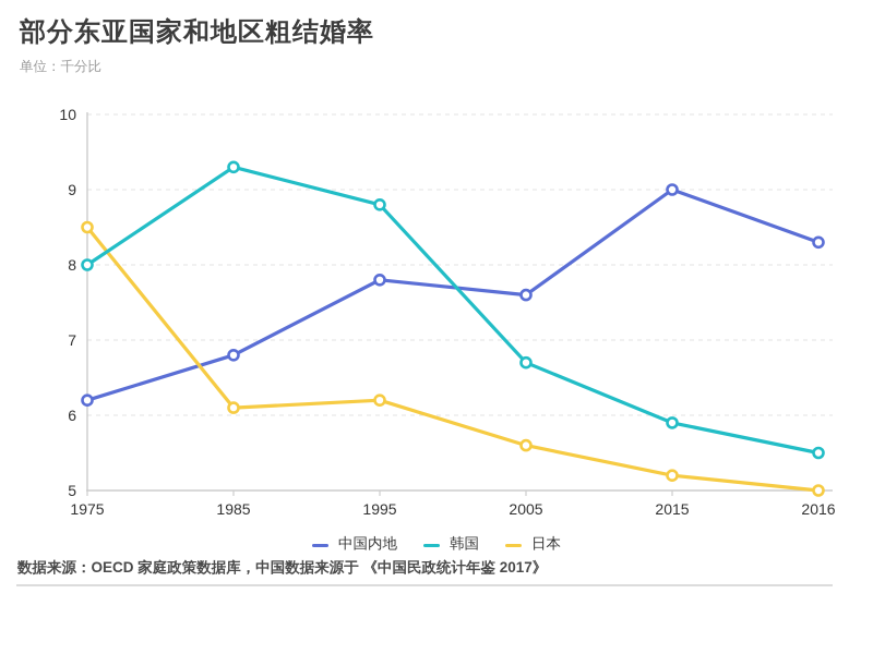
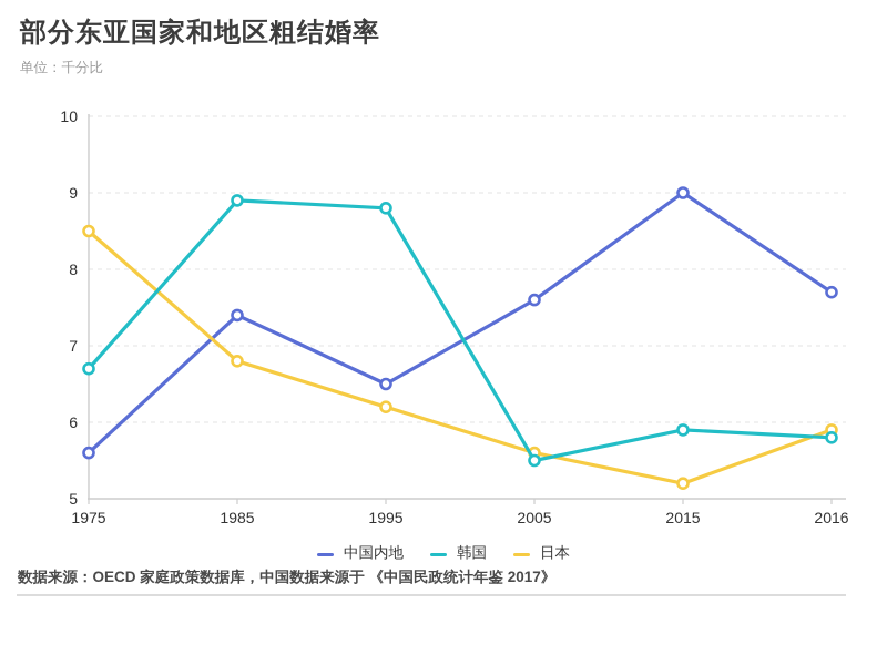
中国内地/1975: 6.2 -> 5.6
韩国/1975: 8.0 -> 6.7
中国内地/1985: 6.8 -> 7.4
韩国/1985: 9.3 -> 8.9
日本/1985: 6.1 -> 6.8
中国内地/1995: 7.8 -> 6.5
韩国/2005: 6.7 -> 5.5
中国内地/2016: 8.3 -> 7.7
韩国/2016: 5.5 -> 5.8
日本/2016: 5.0 -> 5.9
